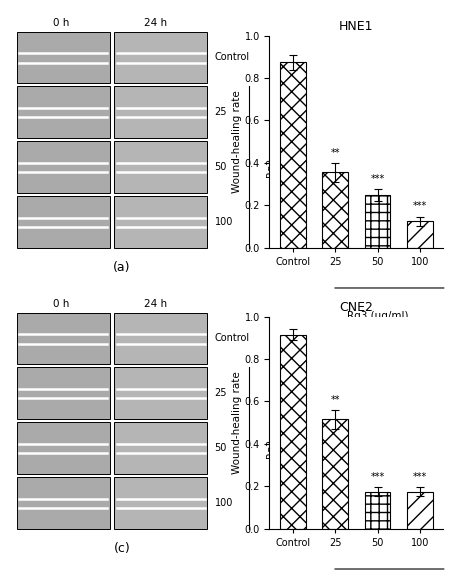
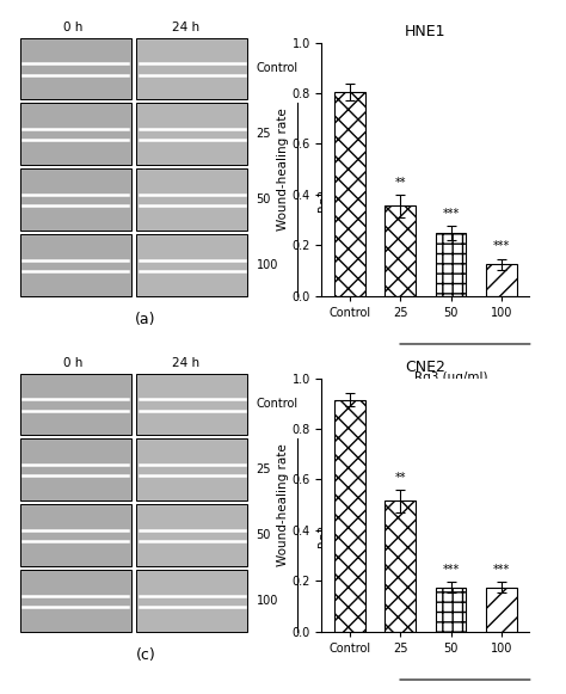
HNE1/Control: 0.875 -> 0.805
